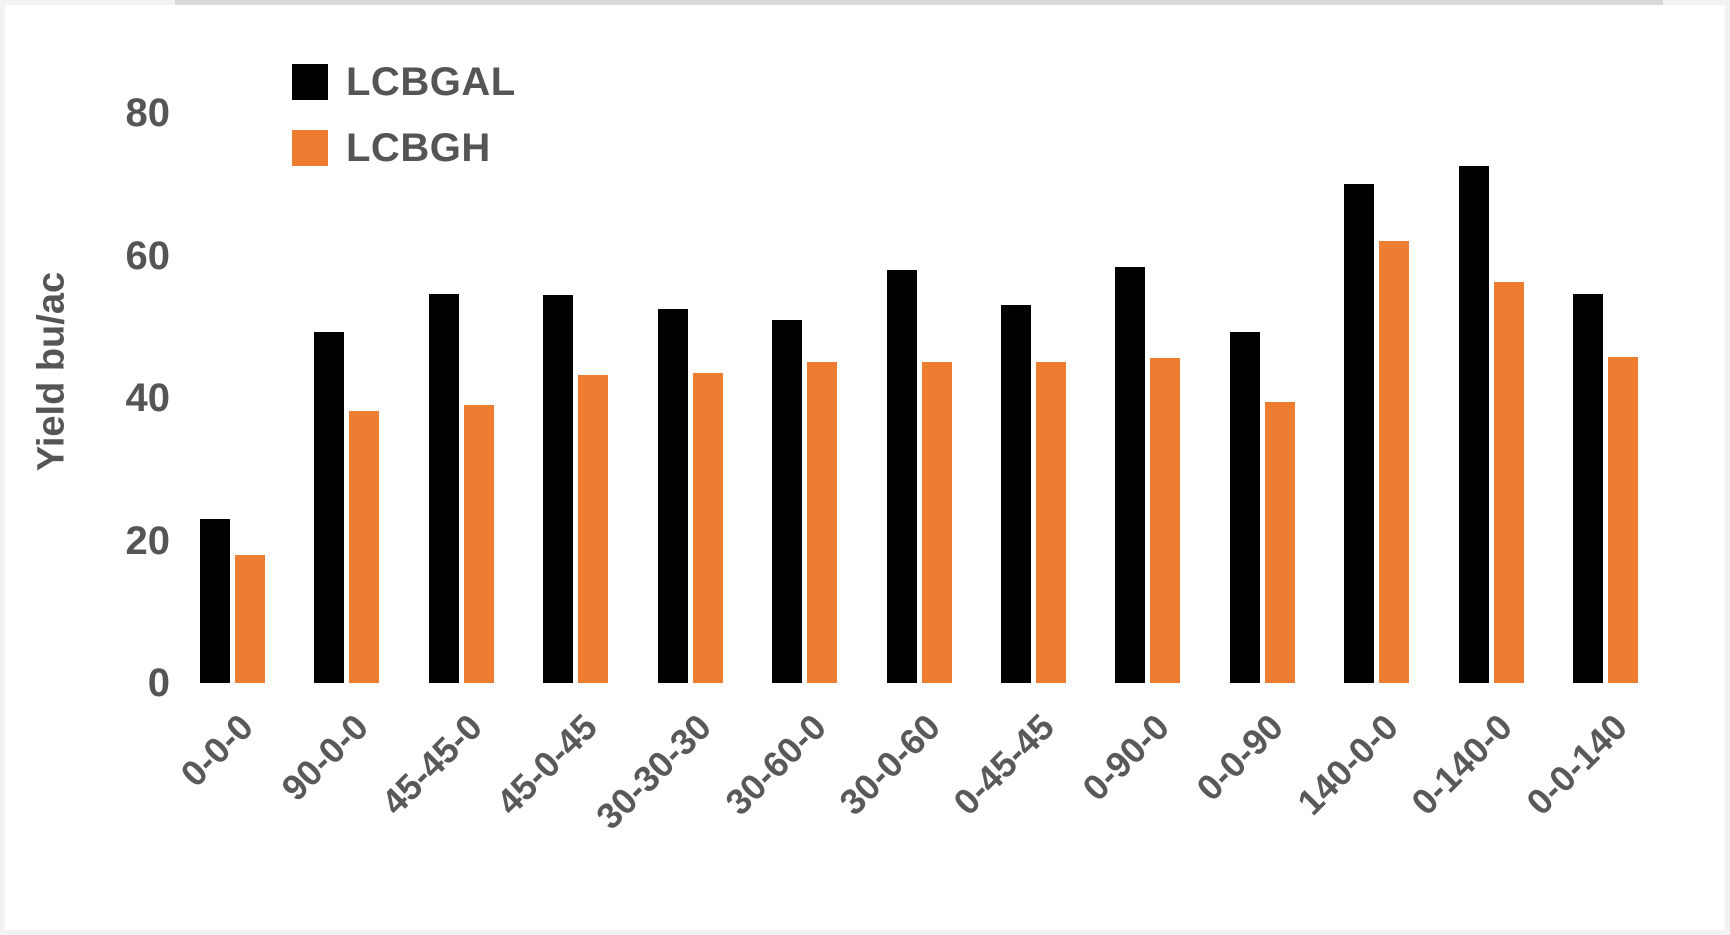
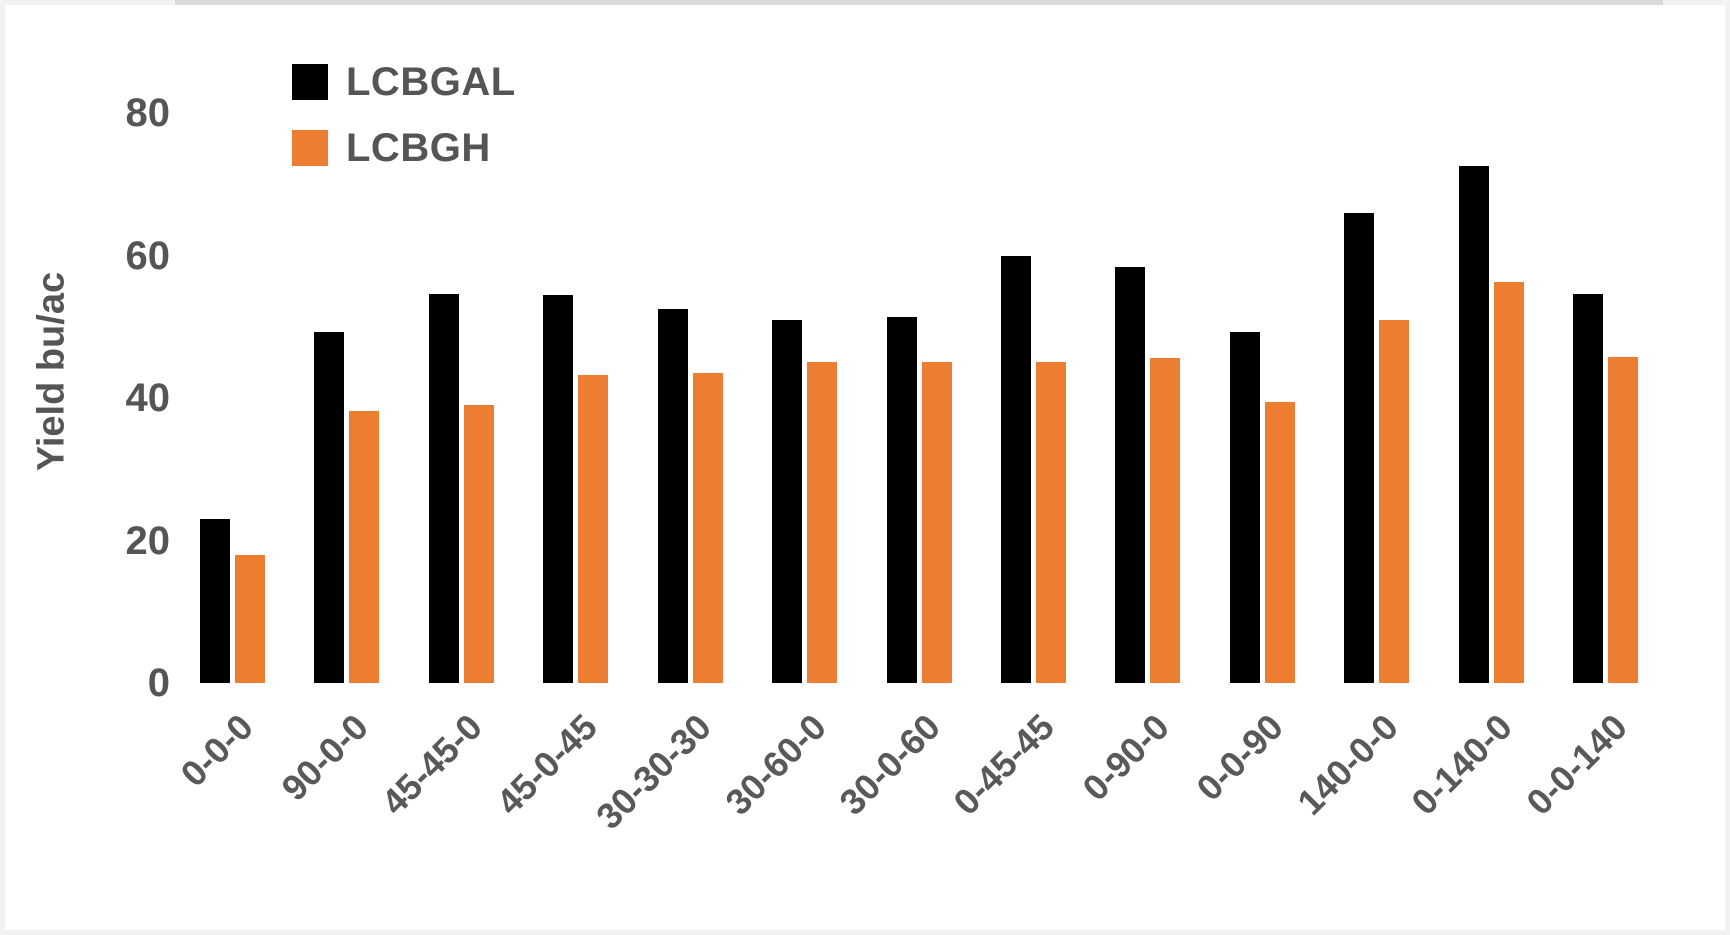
LCBGAL/30-0-60: 58 -> 51
LCBGAL/0-45-45: 53 -> 60
LCBGAL/140-0-0: 70 -> 66
LCBGH/140-0-0: 62 -> 51
